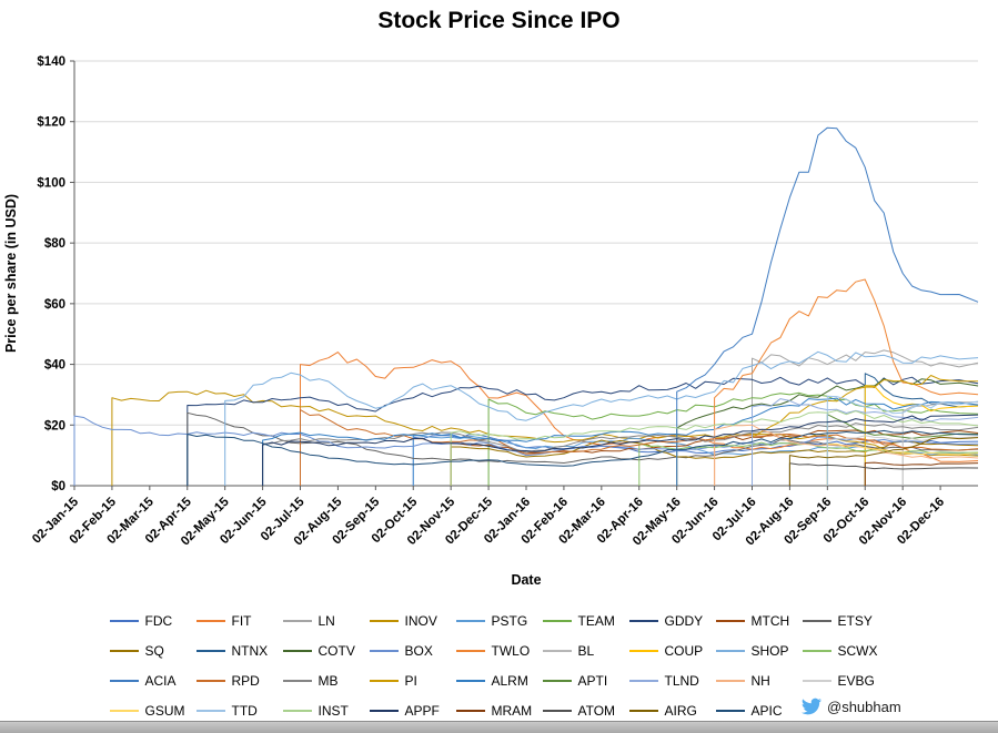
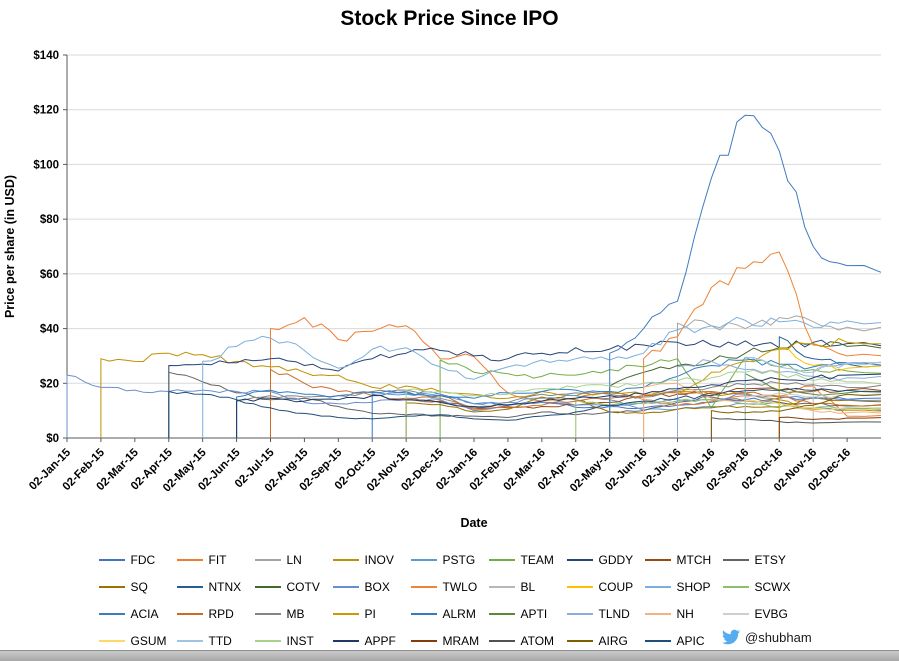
TEAM/02-Aug-16: $30 -> $11
FIT/02-Nov-16: $12 -> $19
